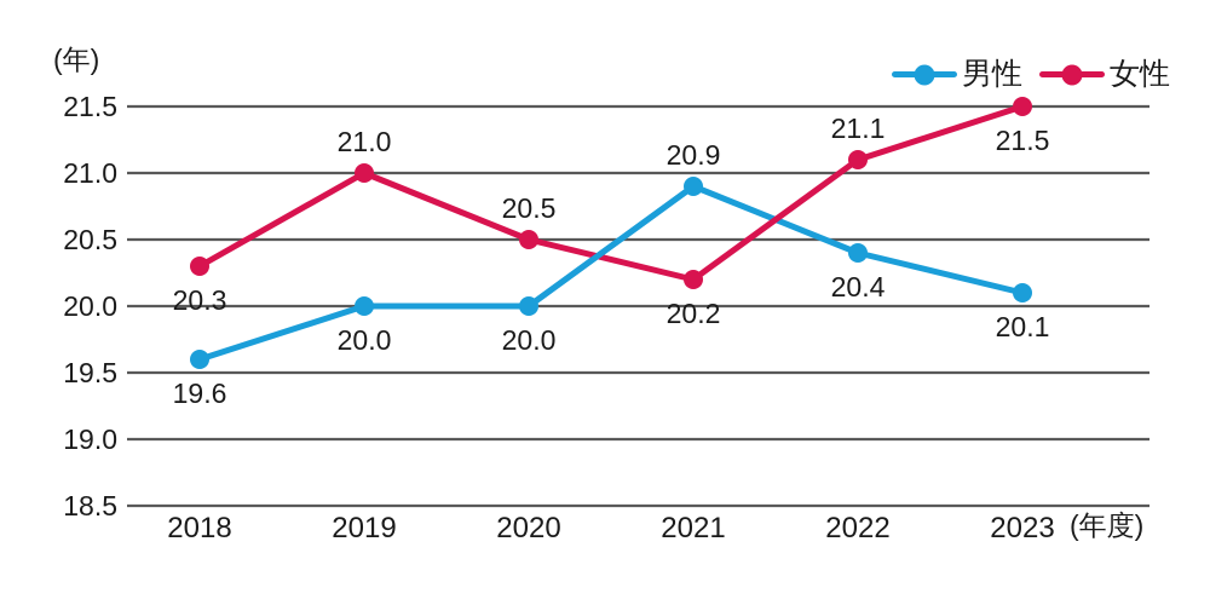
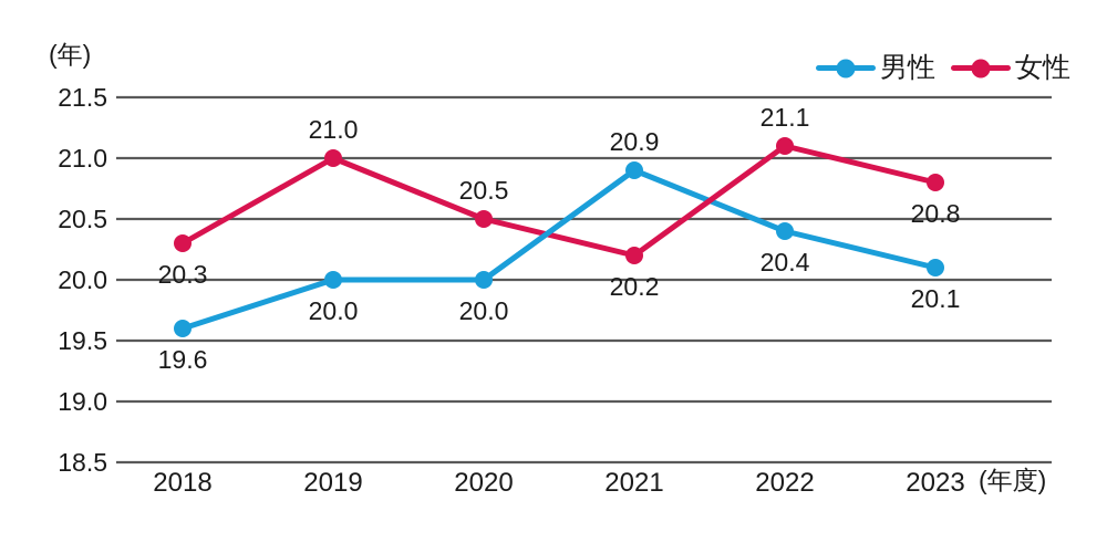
女性/2023: 21.5 -> 20.8
